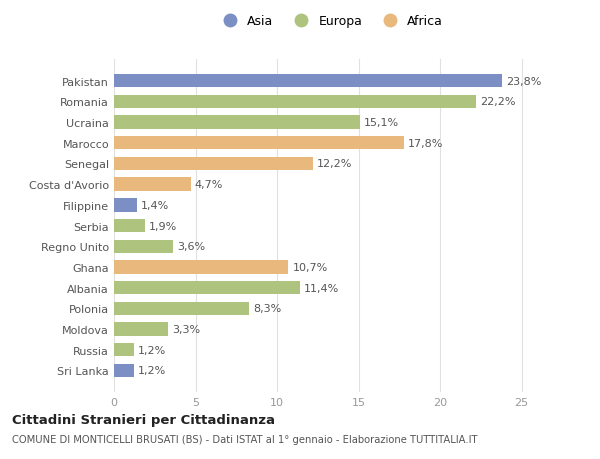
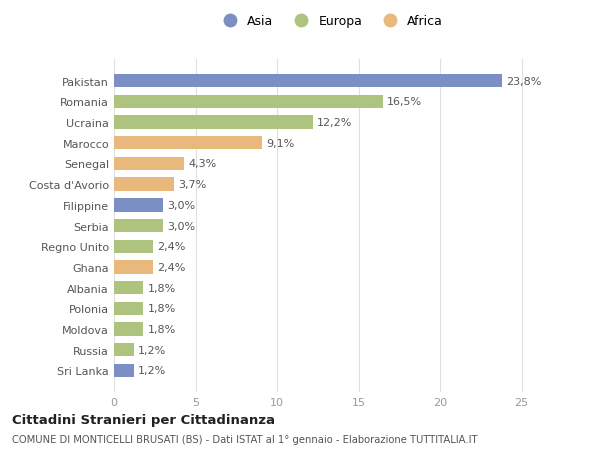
Romania: 22,2% -> 16,5%
Ucraina: 15,1% -> 12,2%
Marocco: 17,8% -> 9,1%
Senegal: 12,2% -> 4,3%
Costa d'Avorio: 4,7% -> 3,7%
Filippine: 1,4% -> 3,0%
Serbia: 1,9% -> 3,0%
Regno Unito: 3,6% -> 2,4%
Ghana: 10,7% -> 2,4%
Albania: 11,4% -> 1,8%
Polonia: 8,3% -> 1,8%
Moldova: 3,3% -> 1,8%
